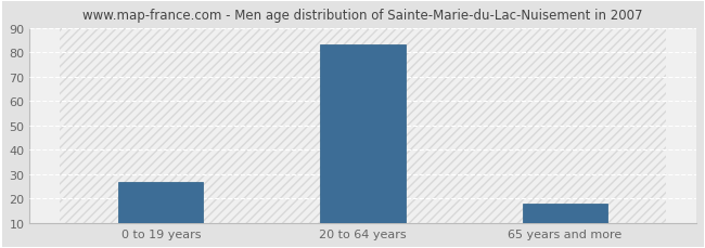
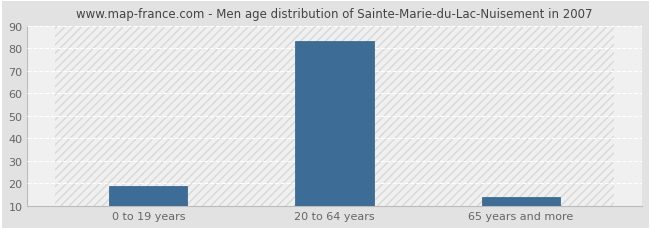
0 to 19 years: 27 -> 19
65 years and more: 18 -> 14
